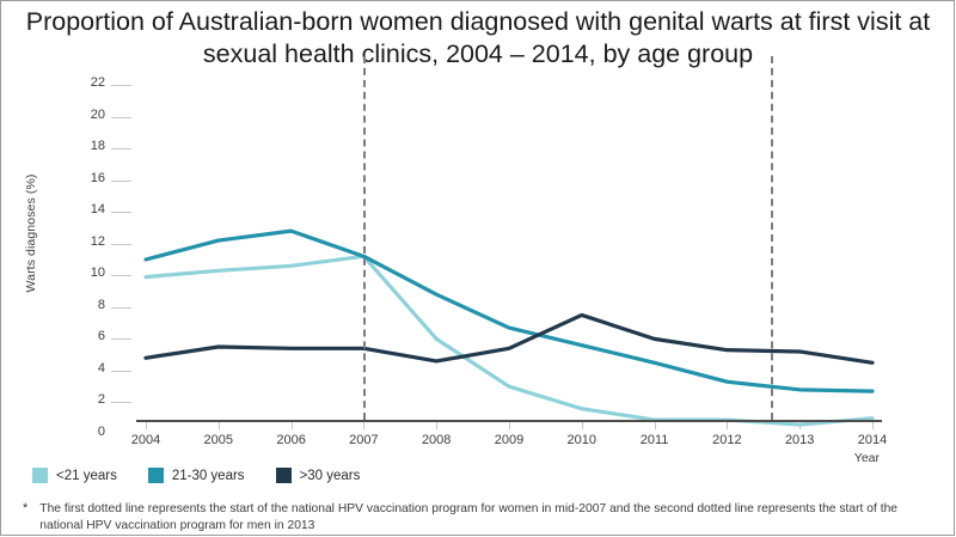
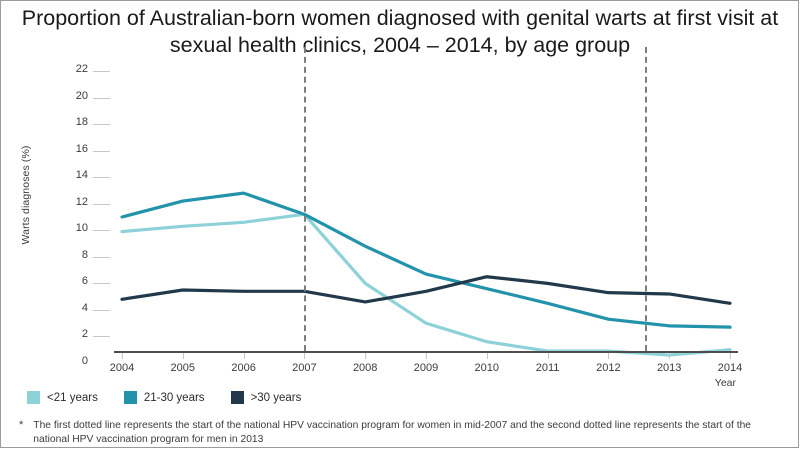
>30 years/2010: 7.5 -> 6.5
